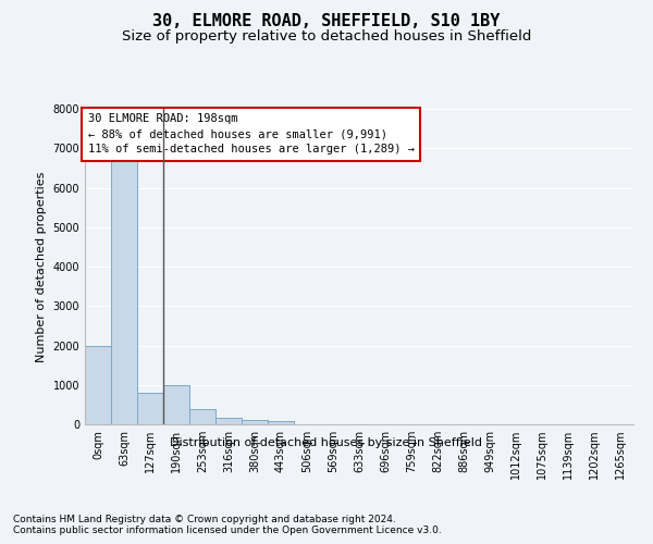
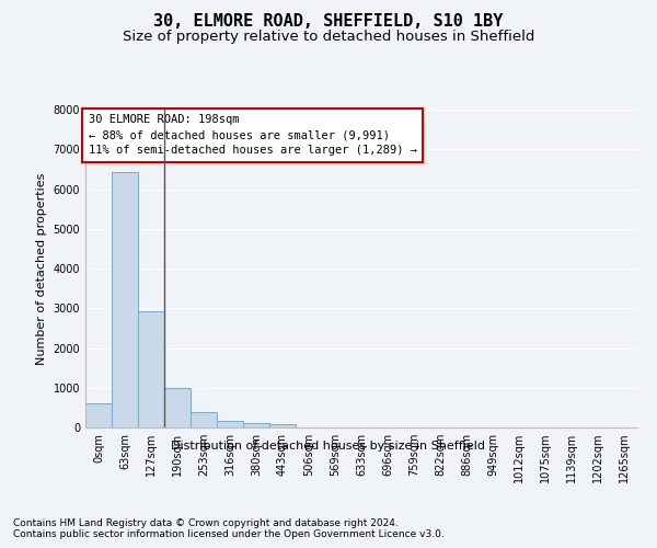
0sqm: 2000 -> 620
63sqm: 6750 -> 6430
127sqm: 800 -> 2920
